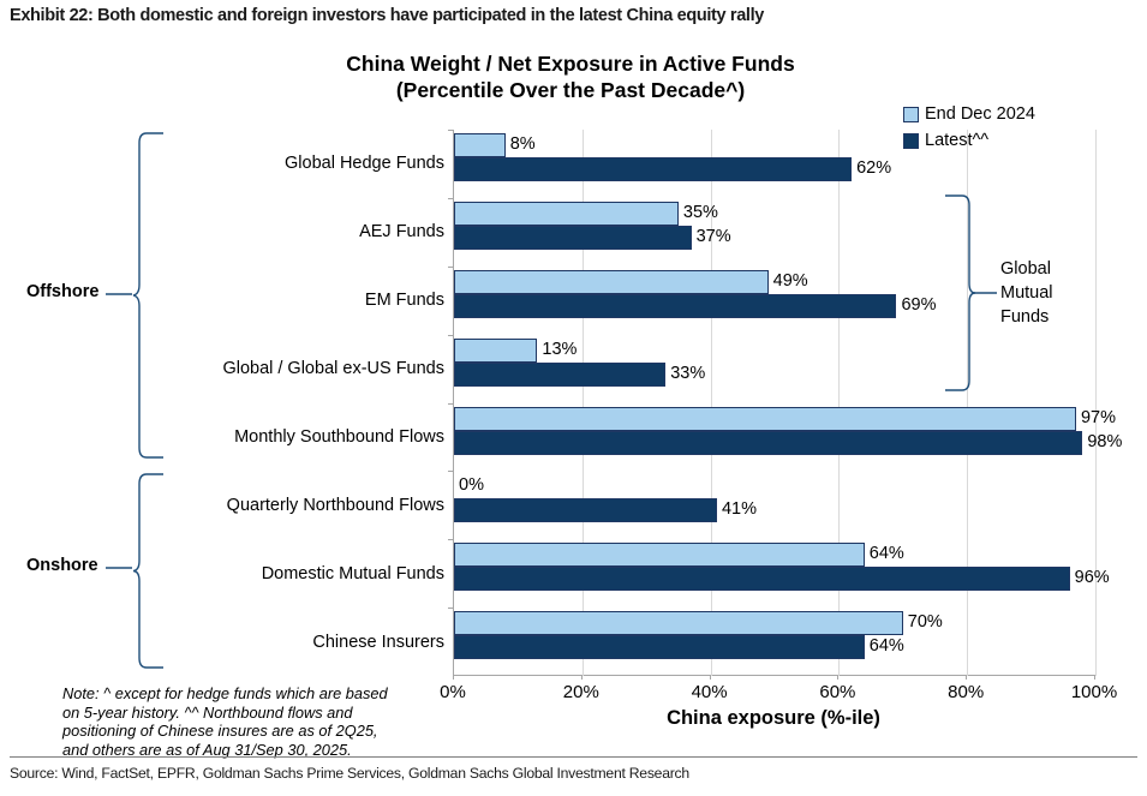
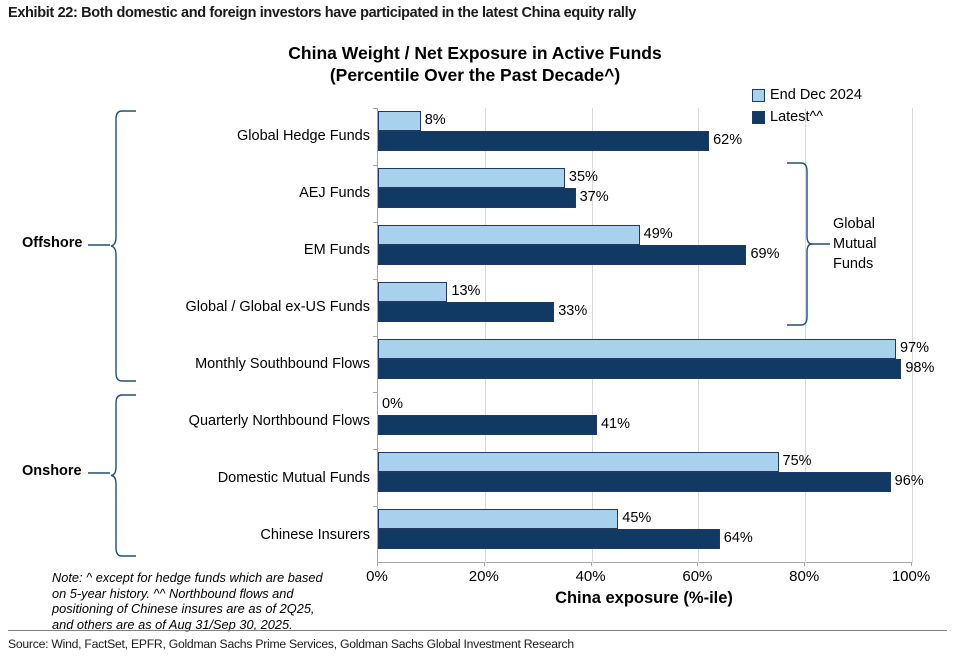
End Dec 2024/Domestic Mutual Funds: 64% -> 75%
End Dec 2024/Chinese Insurers: 70% -> 45%
